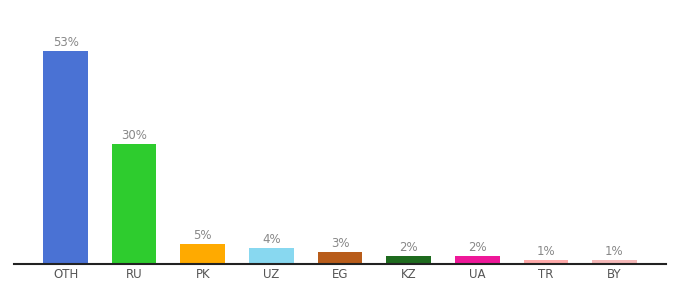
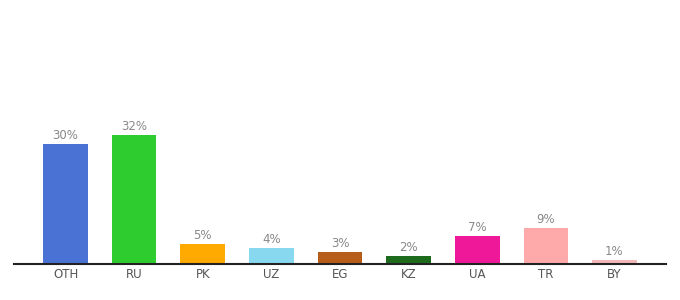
OTH: 53% -> 30%
RU: 30% -> 32%
UA: 2% -> 7%
TR: 1% -> 9%
